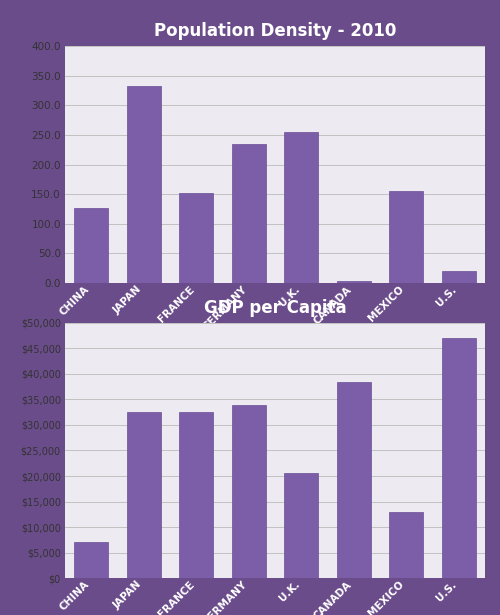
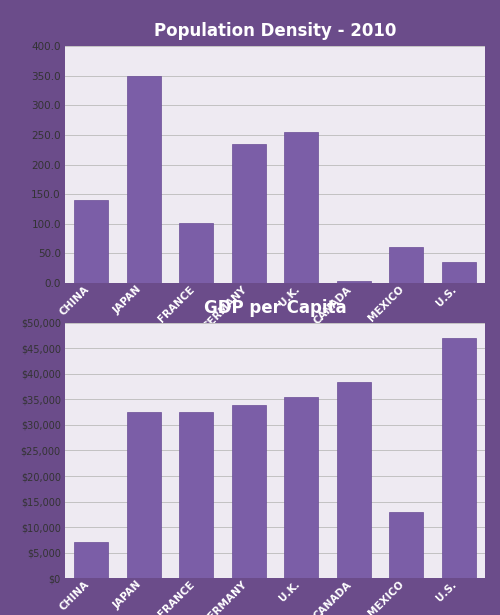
Population Density - 2010/CHINA: 126 -> 140
Population Density - 2010/JAPAN: 332 -> 350
Population Density - 2010/FRANCE: 152 -> 102
Population Density - 2010/MEXICO: 156 -> 60
Population Density - 2010/U.S.: 20 -> 35
U.K.: $20,600 -> $35,500
